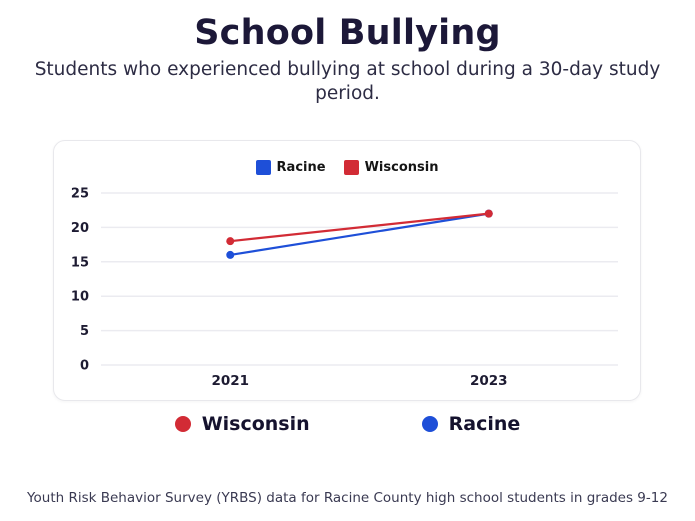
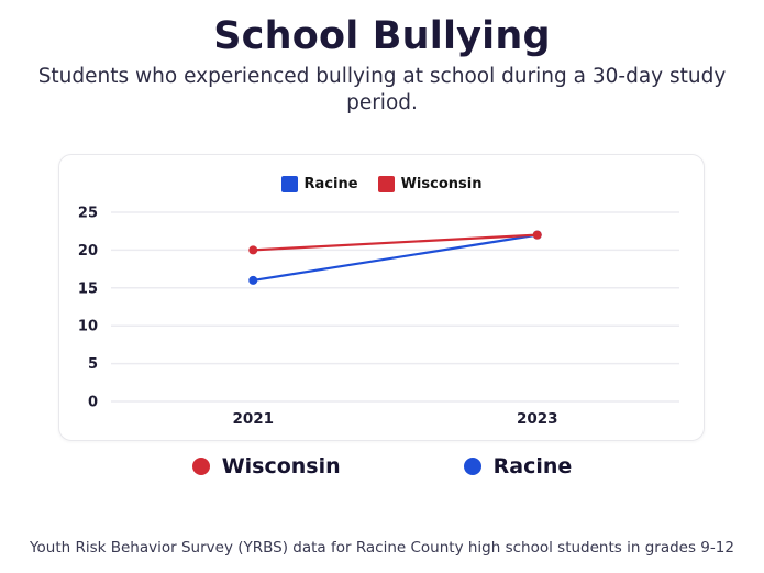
Wisconsin/2021: 18 -> 20
